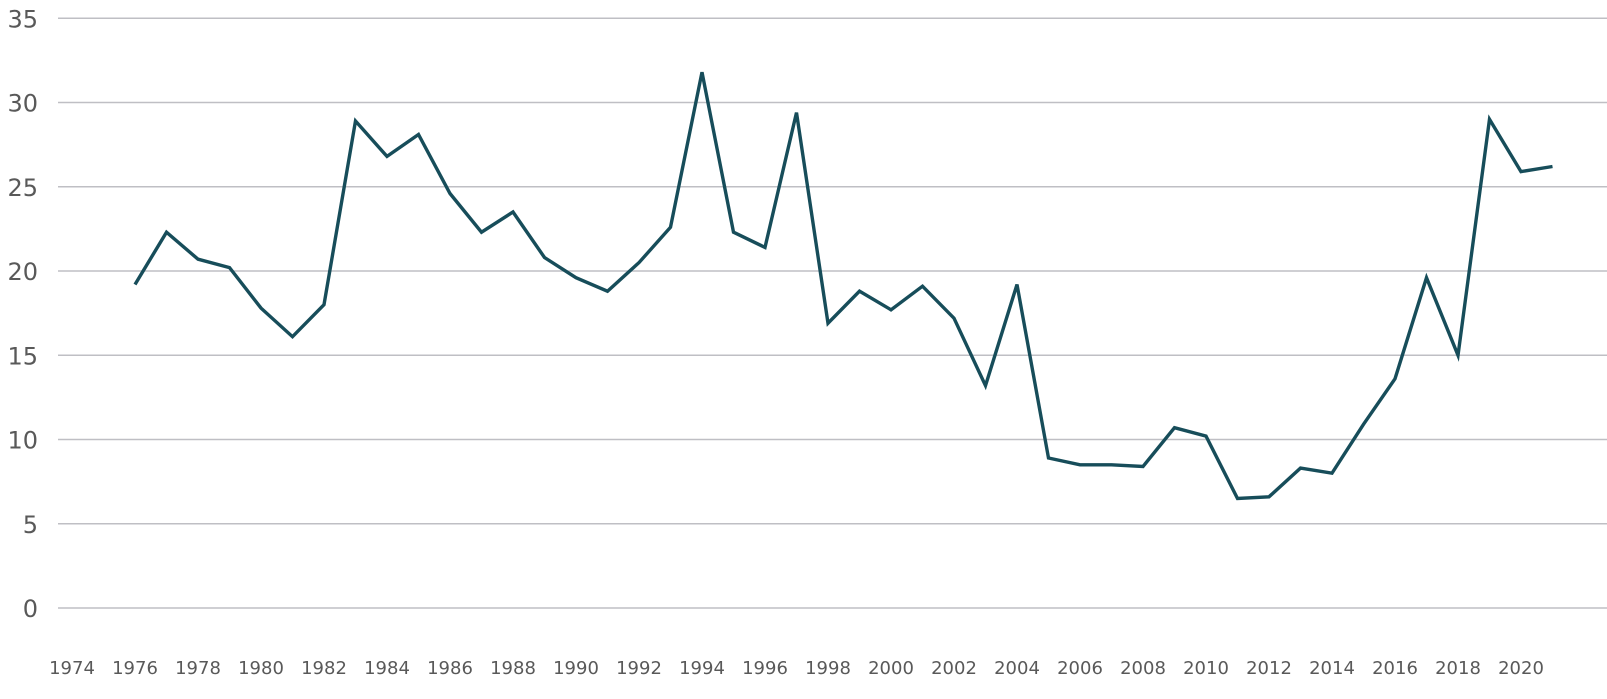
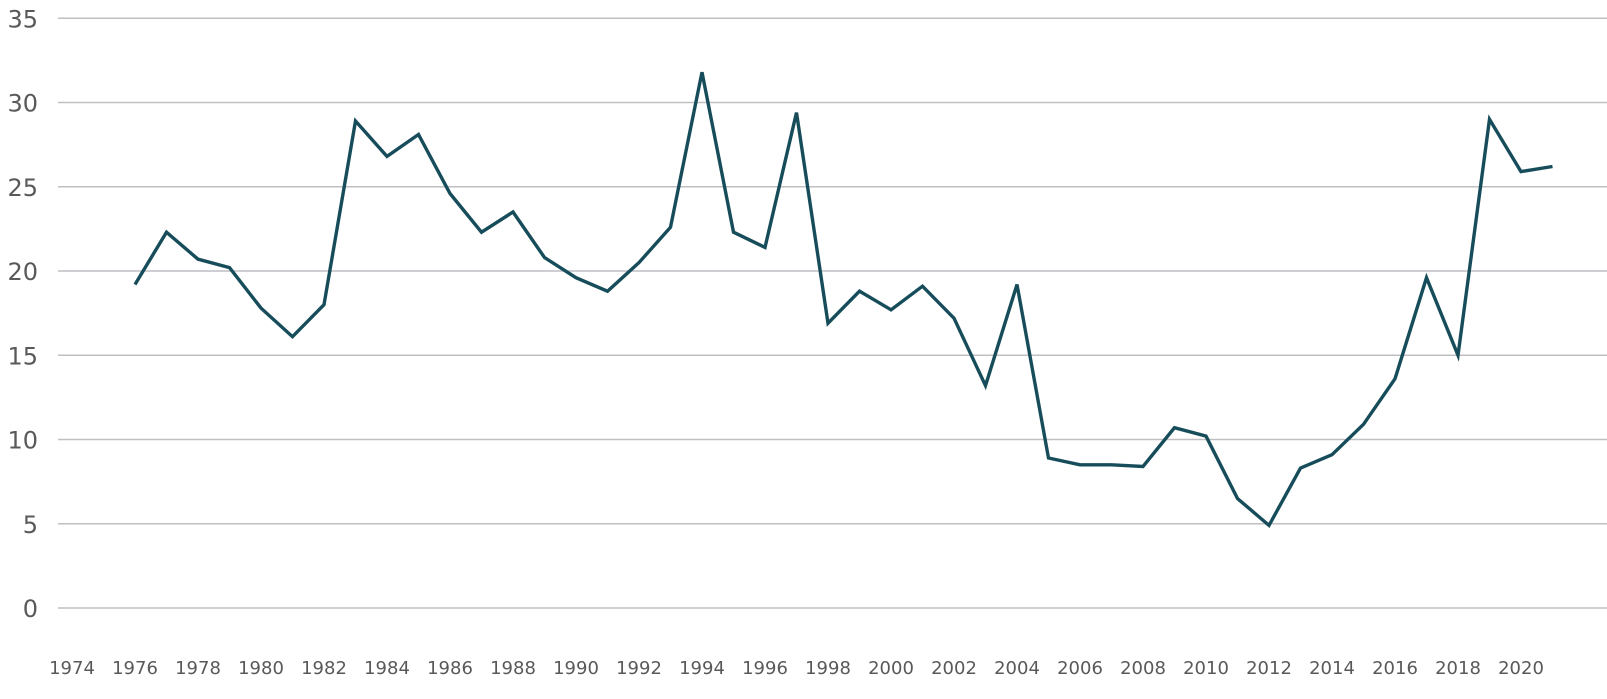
2012: 6.6 -> 4.9
2014: 8.0 -> 9.1
